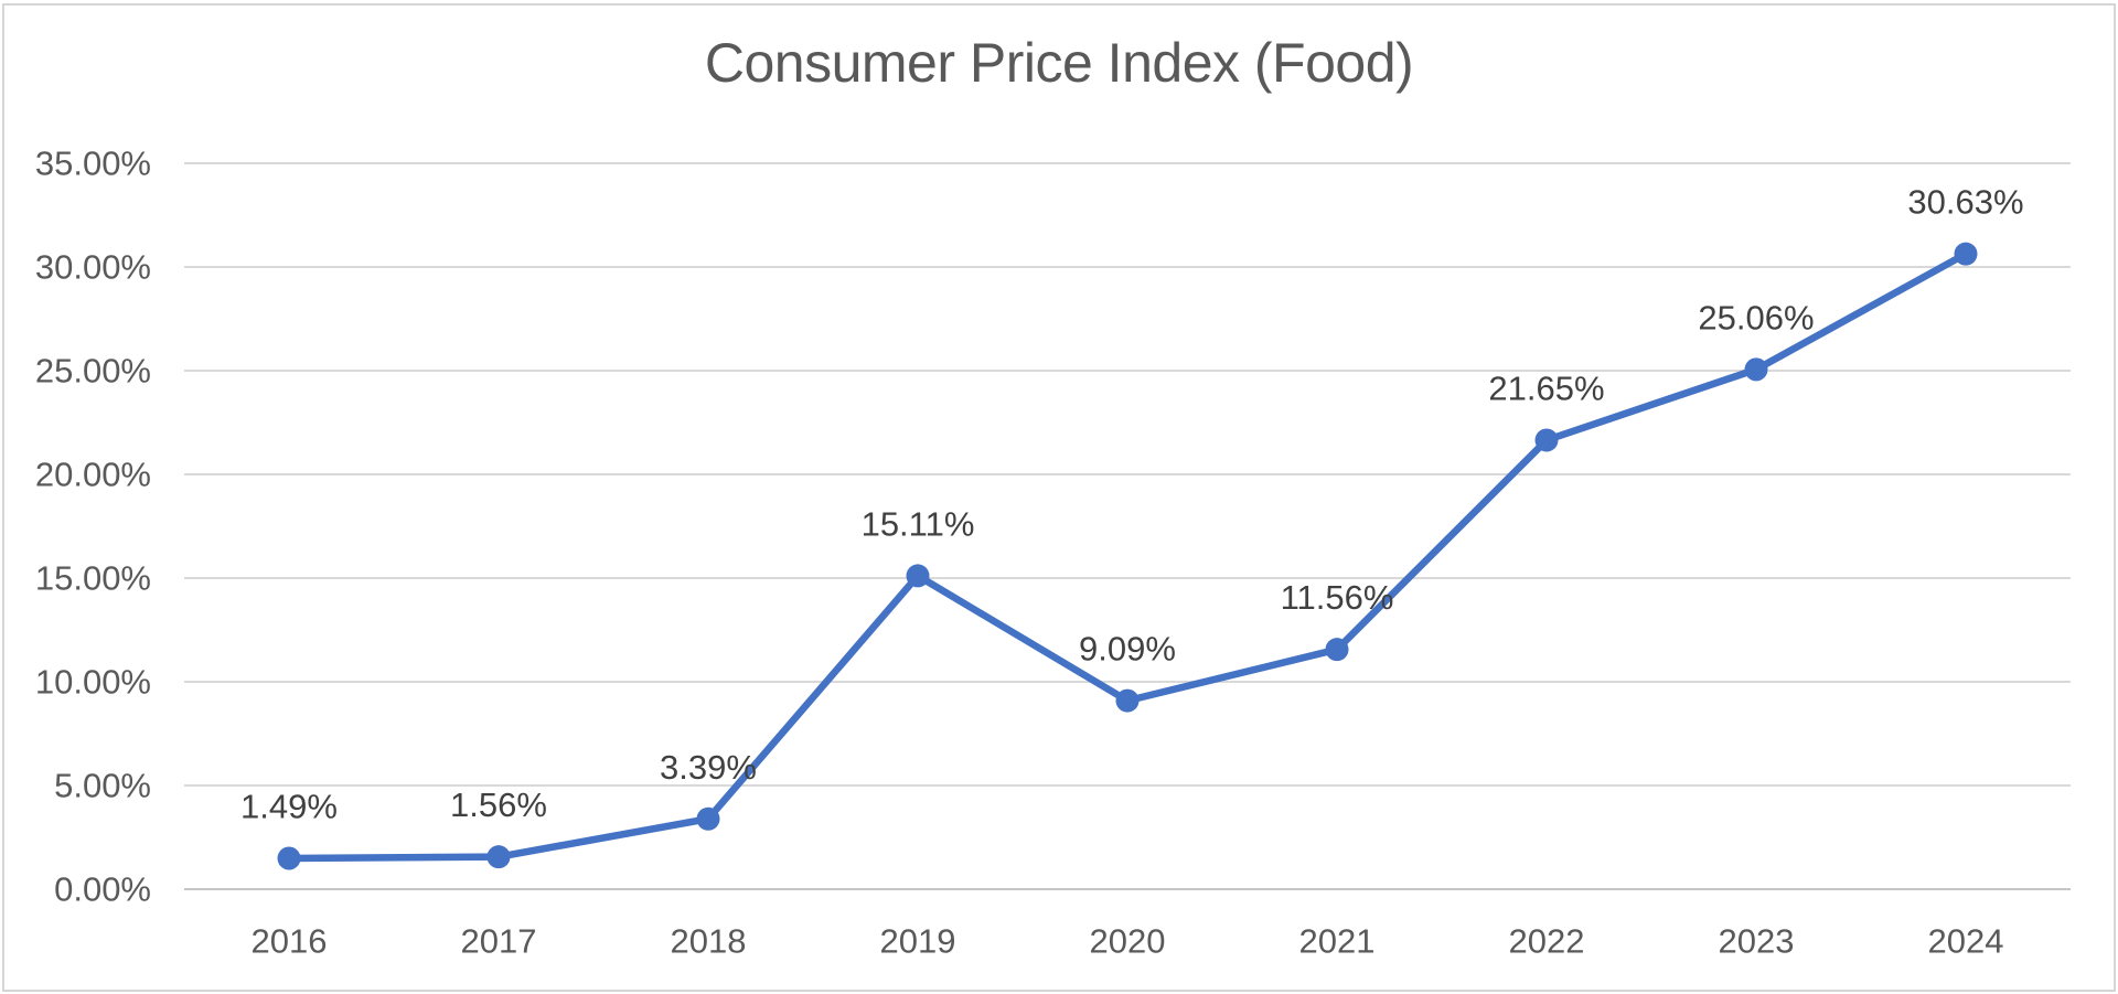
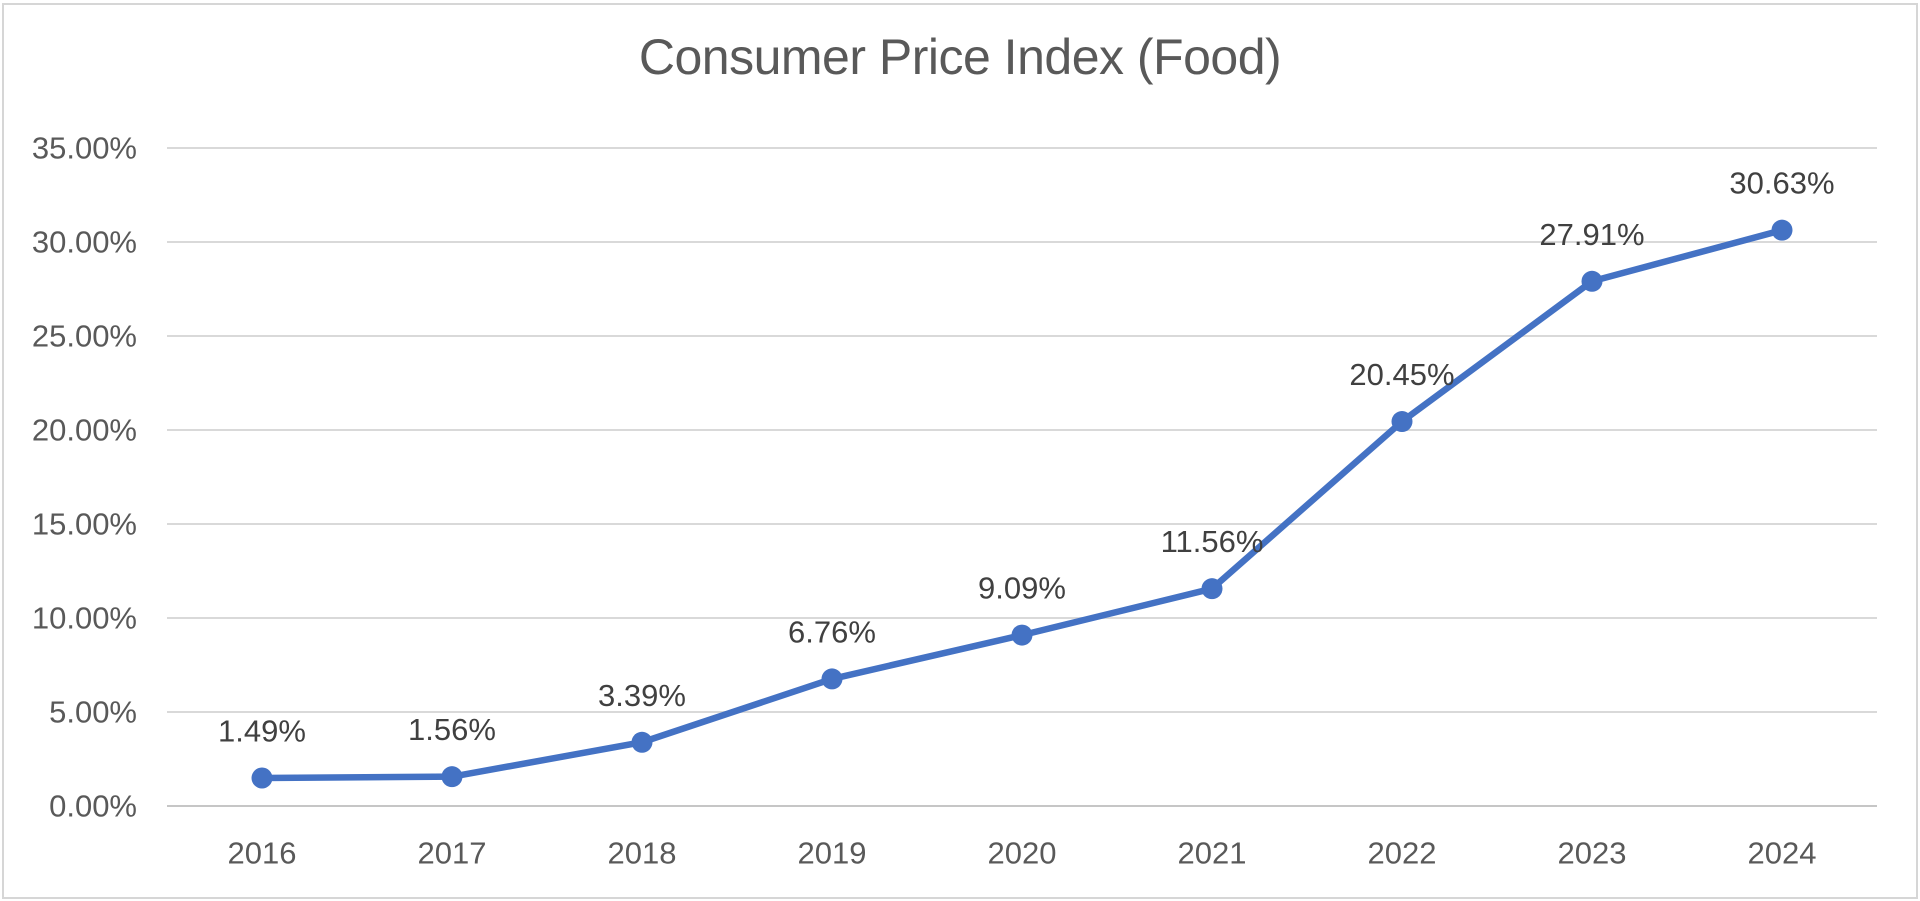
2019: 15.11% -> 6.76%
2022: 21.65% -> 20.45%
2023: 25.06% -> 27.91%
